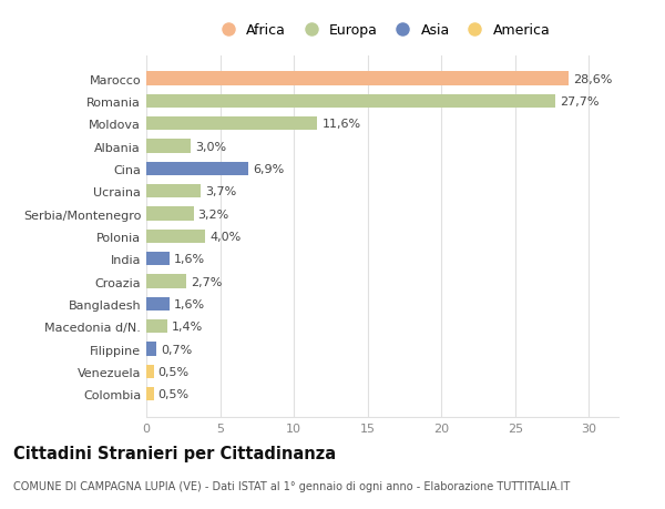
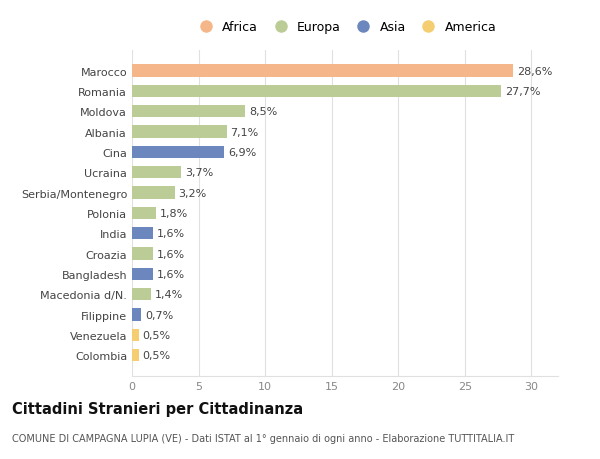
Moldova: 11,6% -> 8,5%
Albania: 3,0% -> 7,1%
Polonia: 4,0% -> 1,8%
Croazia: 2,7% -> 1,6%
